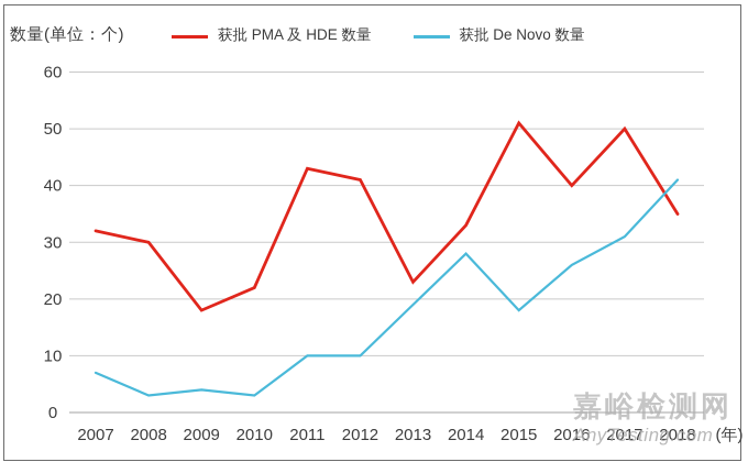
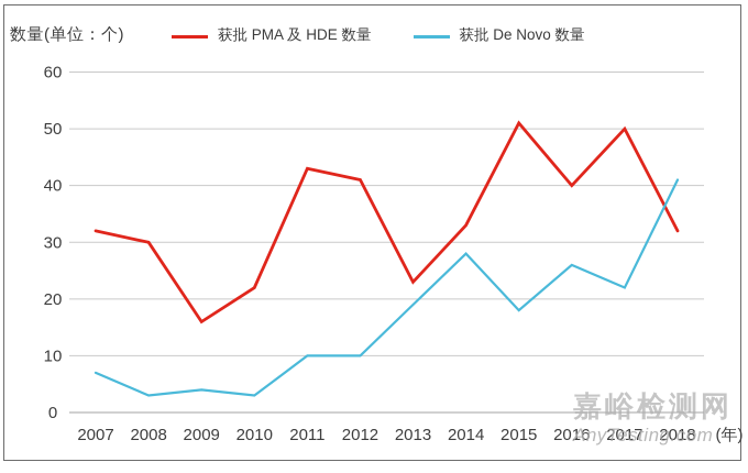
获批 PMA 及 HDE 数量/2009: 18 -> 16
获批 De Novo 数量/2017: 31 -> 22
获批 PMA 及 HDE 数量/2018: 35 -> 32
